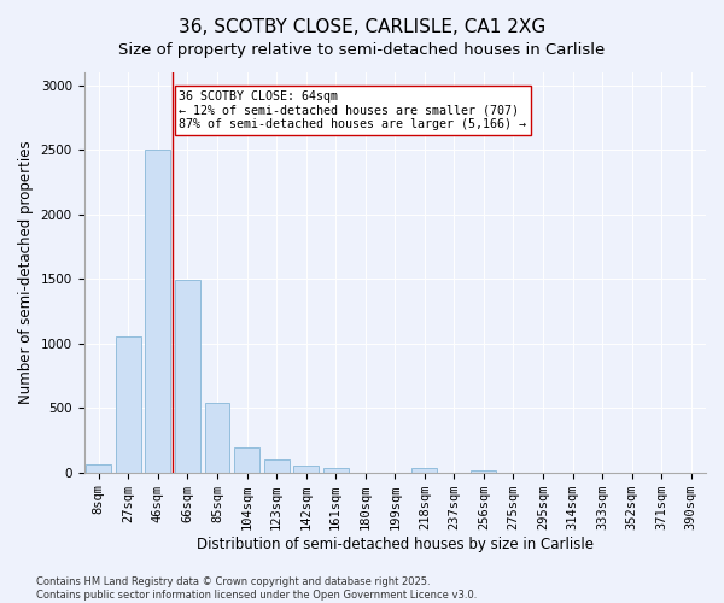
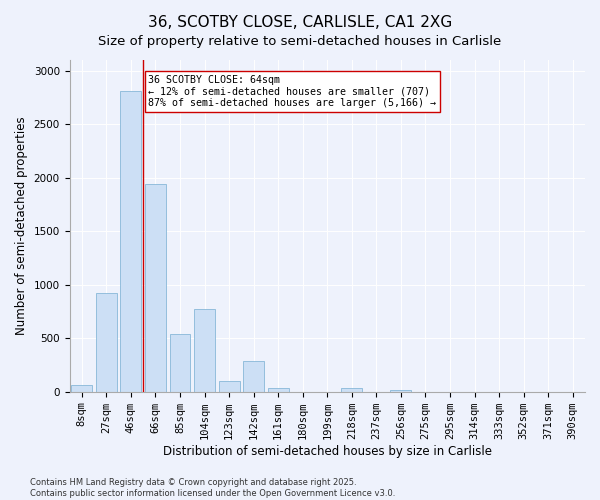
27sqm: 1050 -> 920
46sqm: 2500 -> 2810
66sqm: 1490 -> 1940
104sqm: 190 -> 770
142sqm: 60 -> 290
